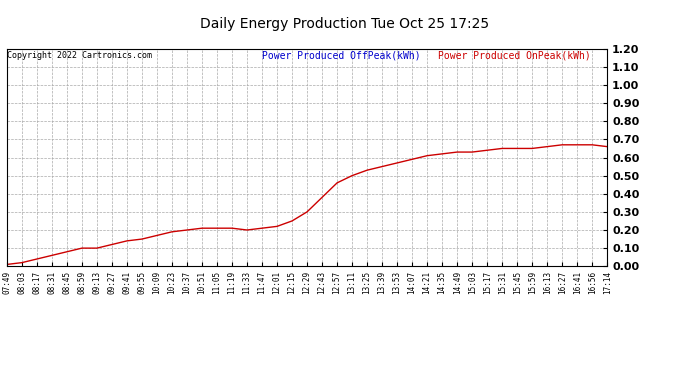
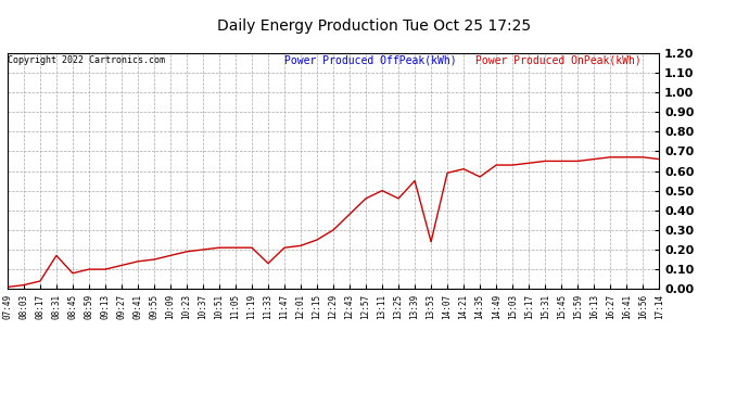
08:31: 0.06 -> 0.17
11:33: 0.20 -> 0.13
13:25: 0.53 -> 0.46
13:53: 0.57 -> 0.24
14:35: 0.62 -> 0.57
